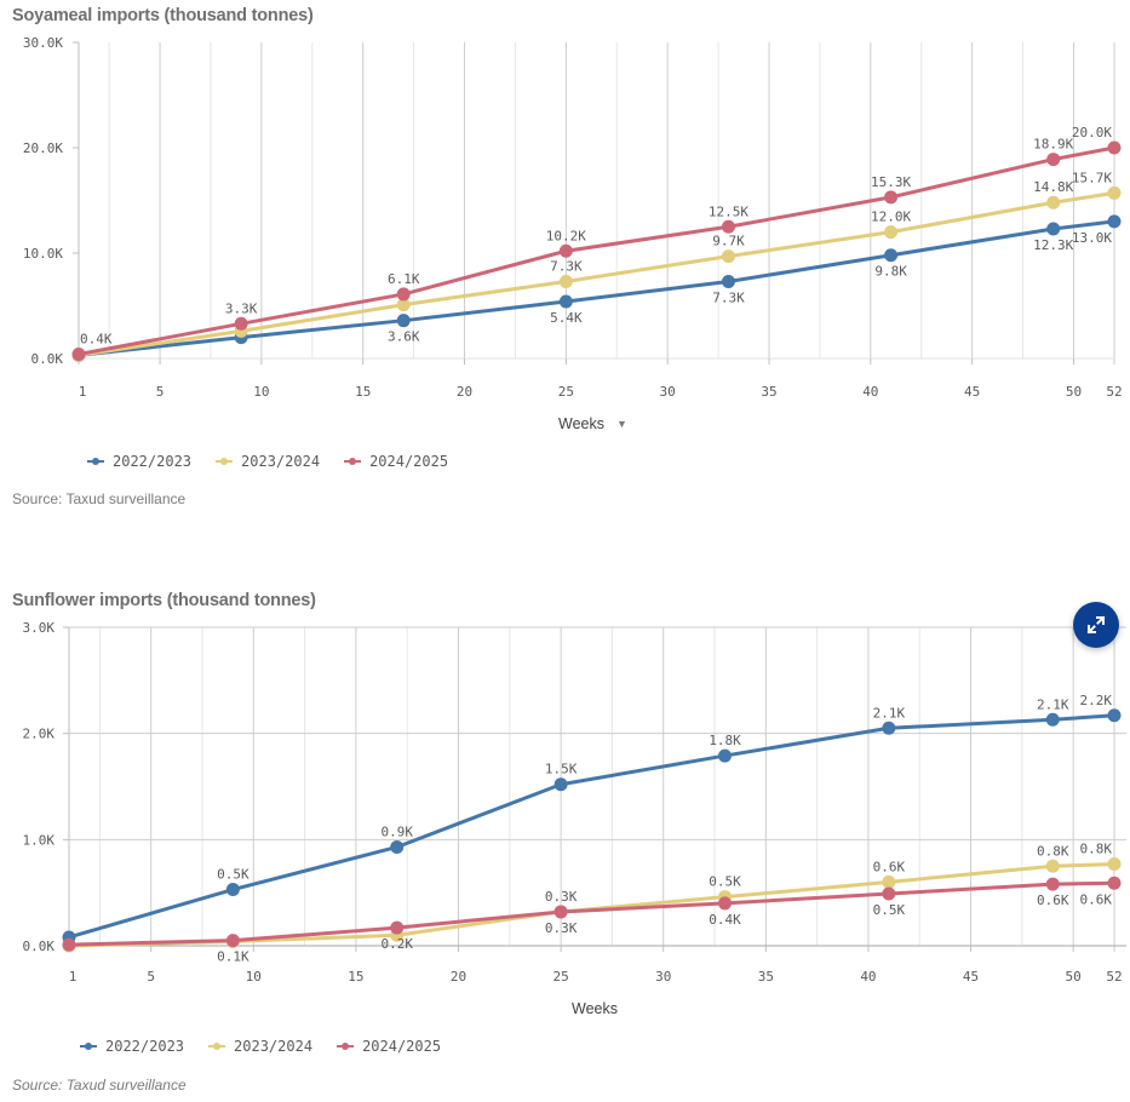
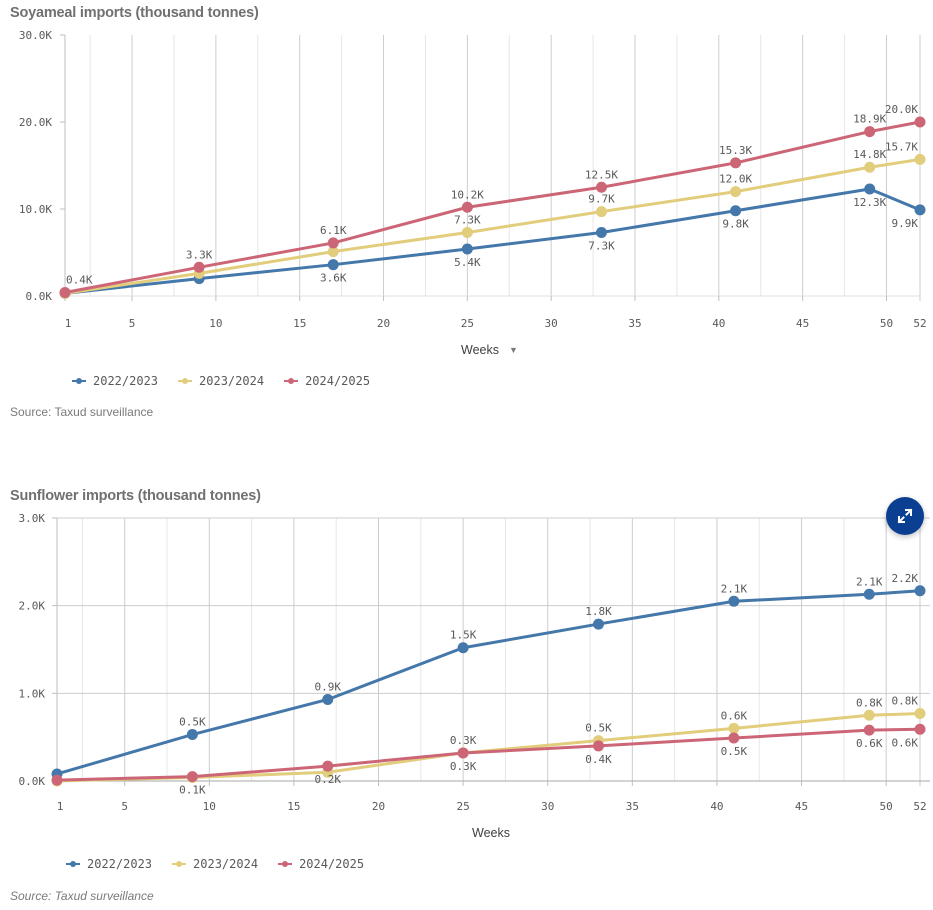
Soyameal imports (thousand tonnes)/2022/2023/52: 13.0K -> 9.9K
